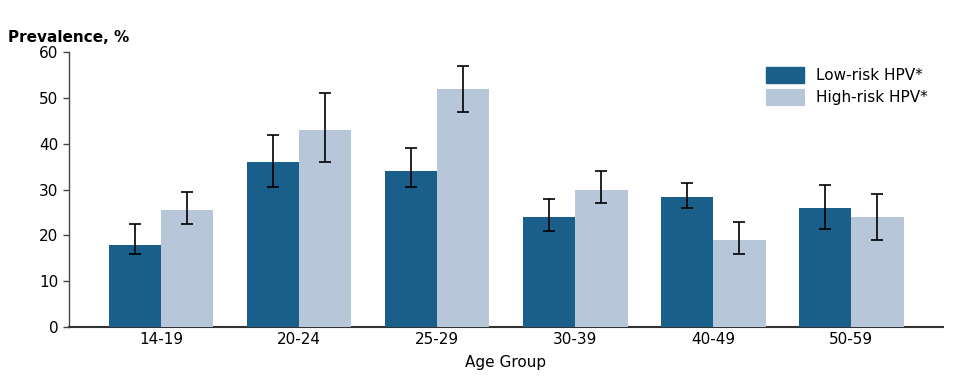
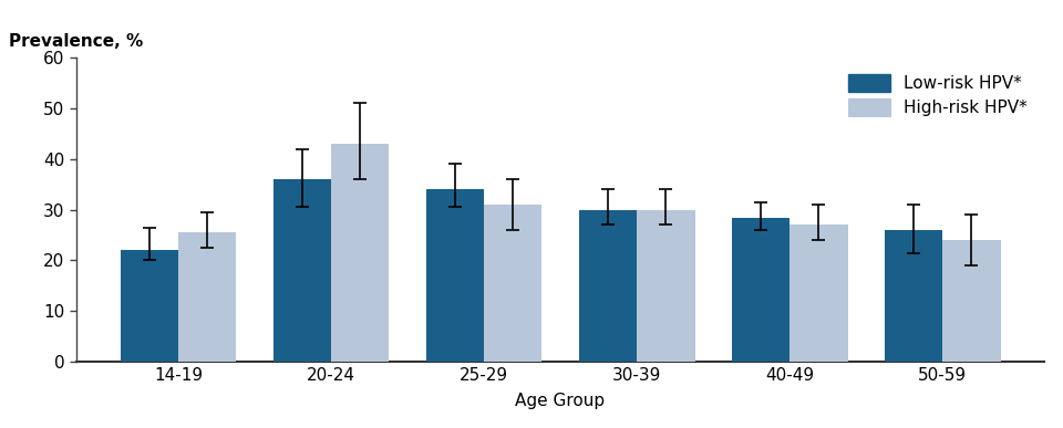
Low-risk HPV*/14-19: 18.0 -> 22.0
High-risk HPV*/25-29: 52.0 -> 31.0
Low-risk HPV*/30-39: 24.0 -> 30.0
High-risk HPV*/40-49: 19.0 -> 27.0
